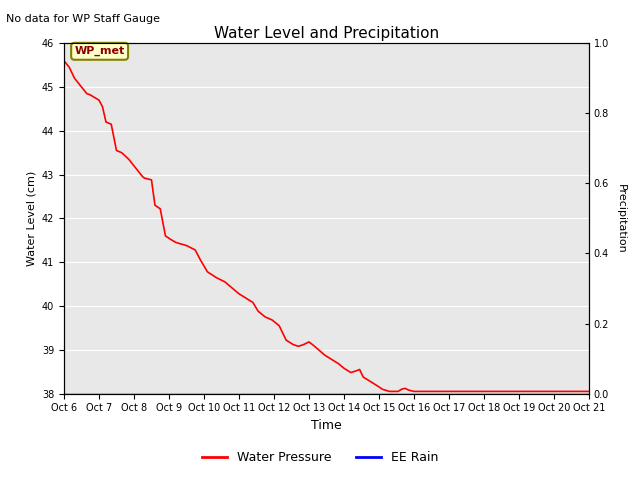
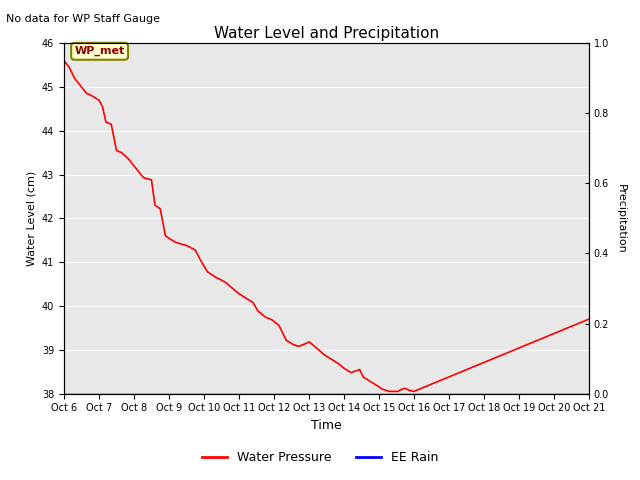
Oct 21: 38.05 -> 39.70
